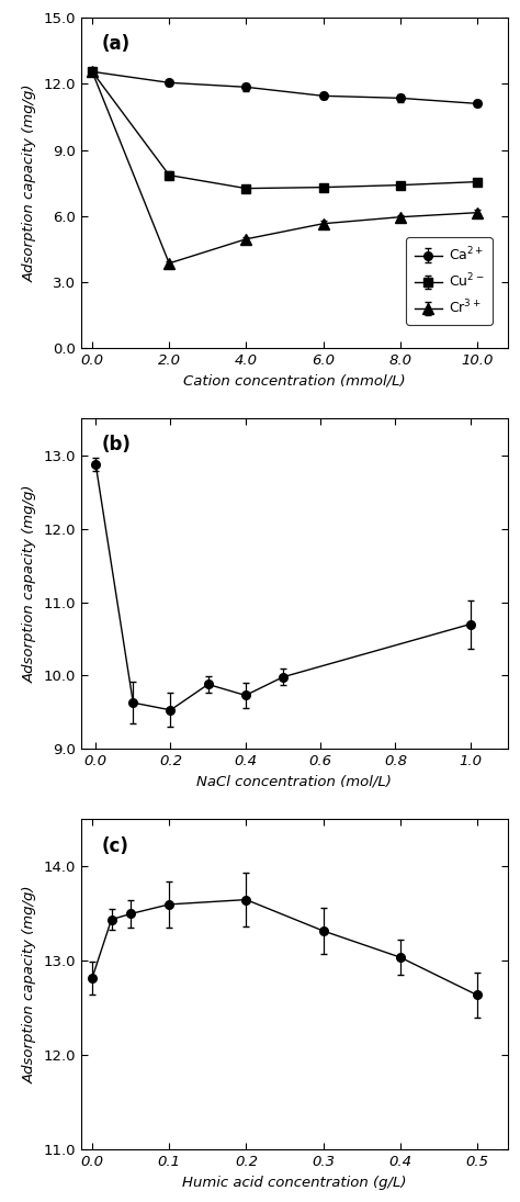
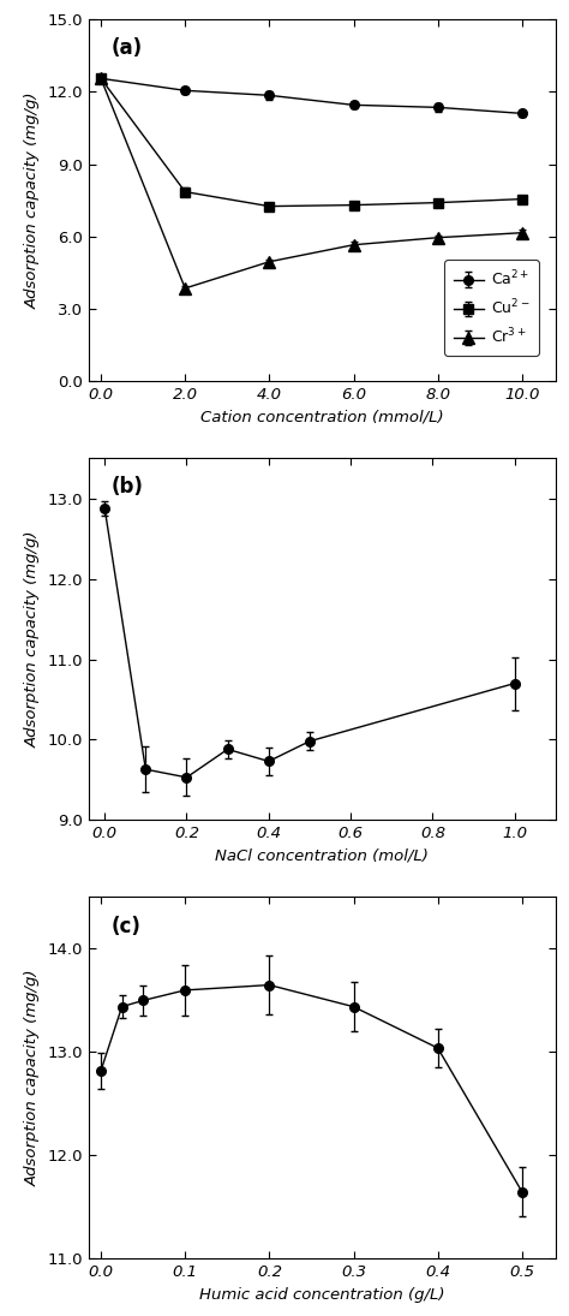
0.3: 13.32 -> 13.44
0.5: 12.64 -> 11.65
